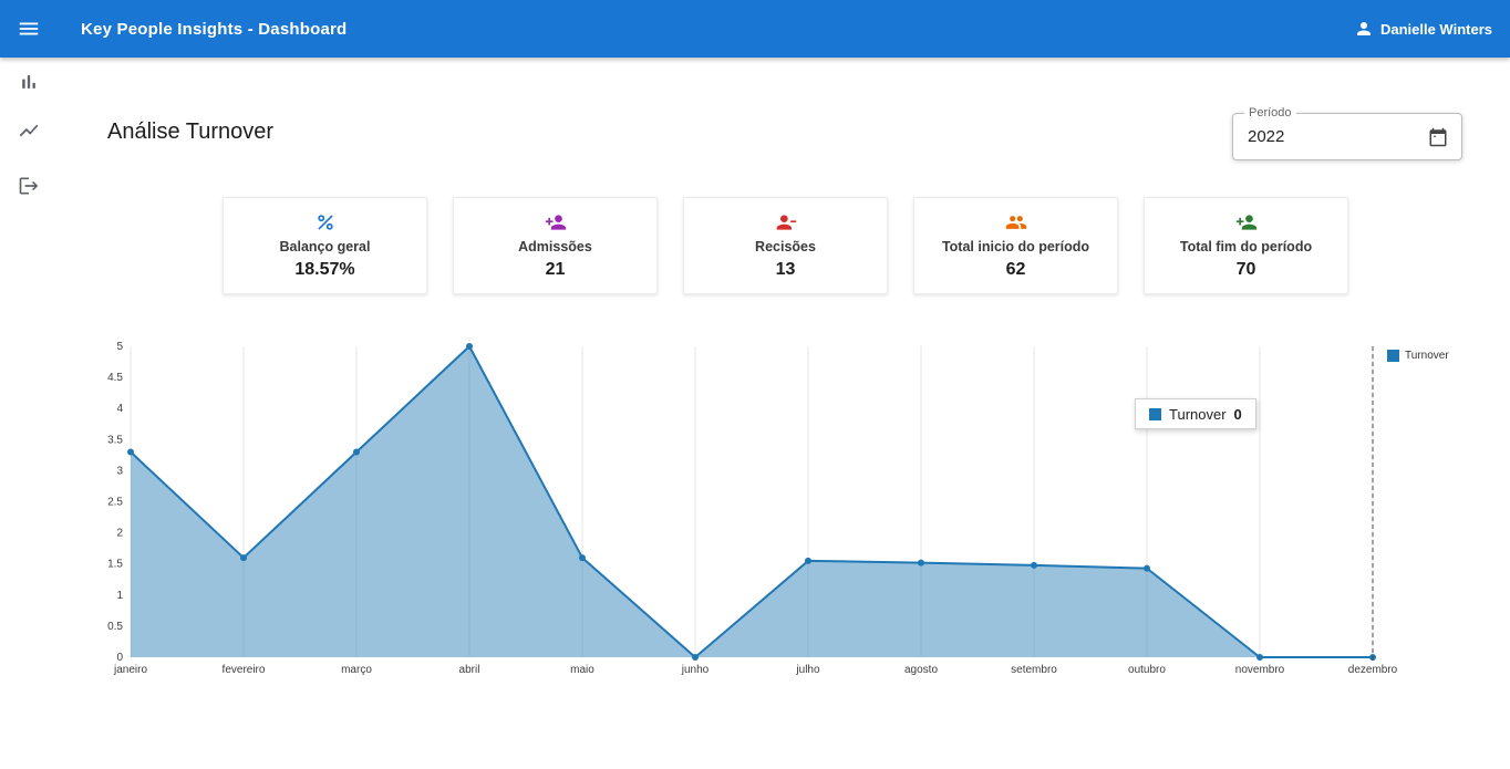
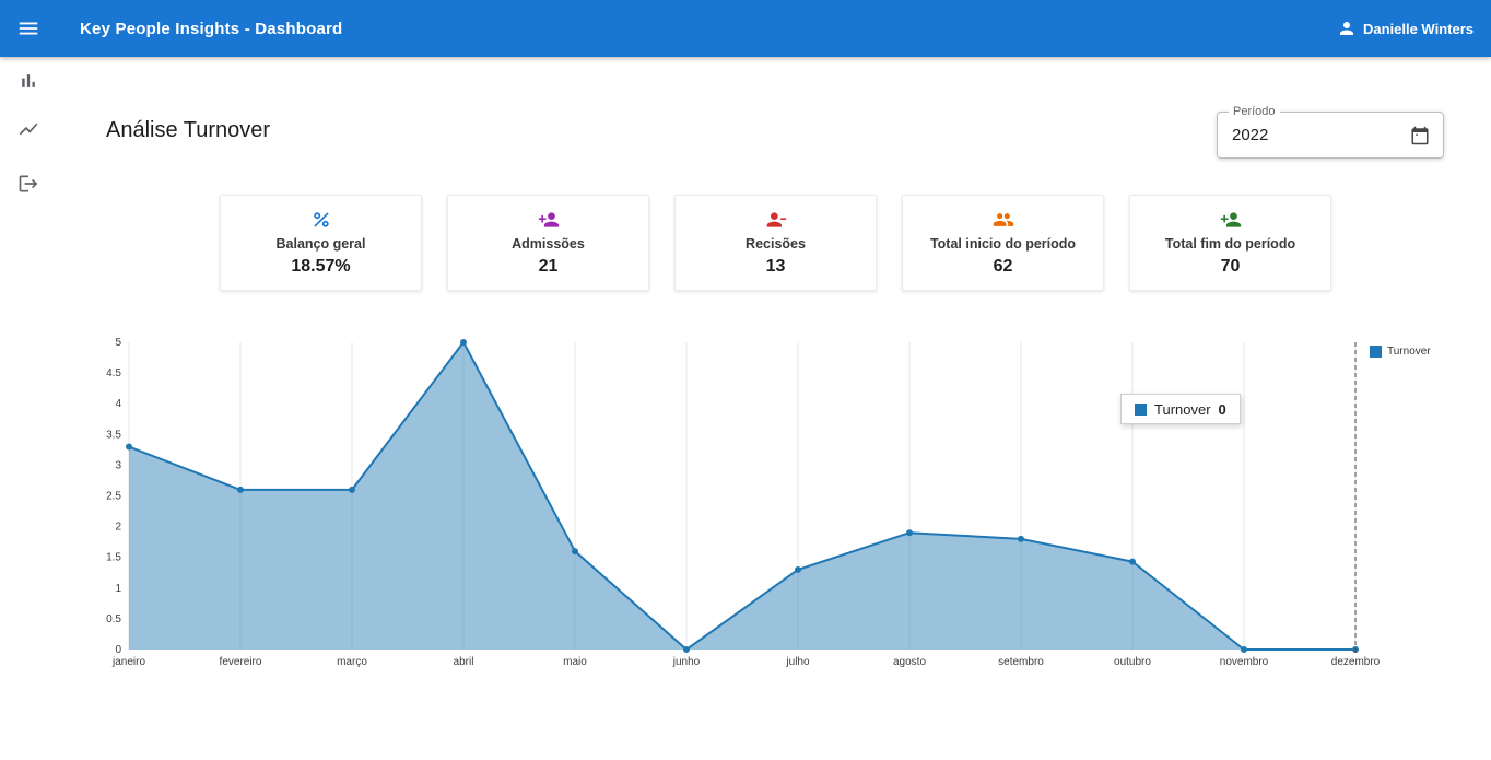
fevereiro: 1.6 -> 2.6
março: 3.3 -> 2.6
julho: 1.6 -> 1.3
agosto: 1.5 -> 1.9
setembro: 1.5 -> 1.8
